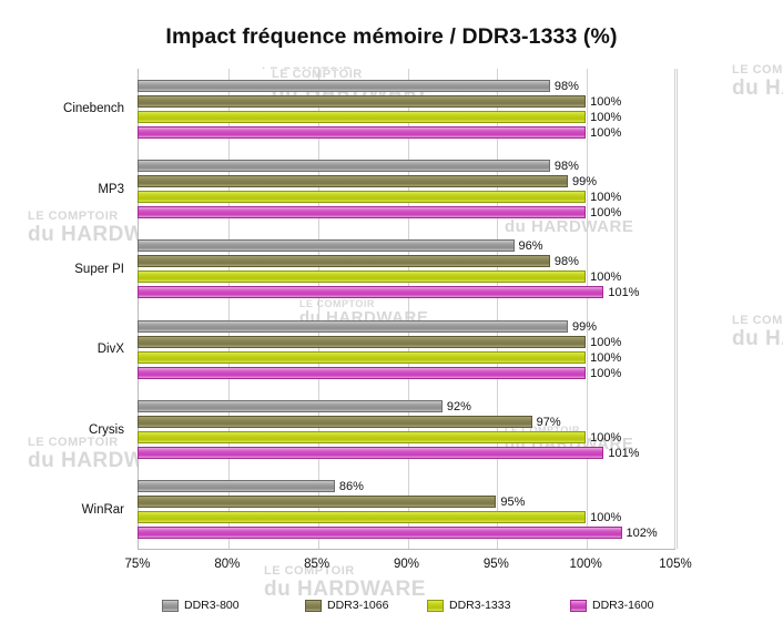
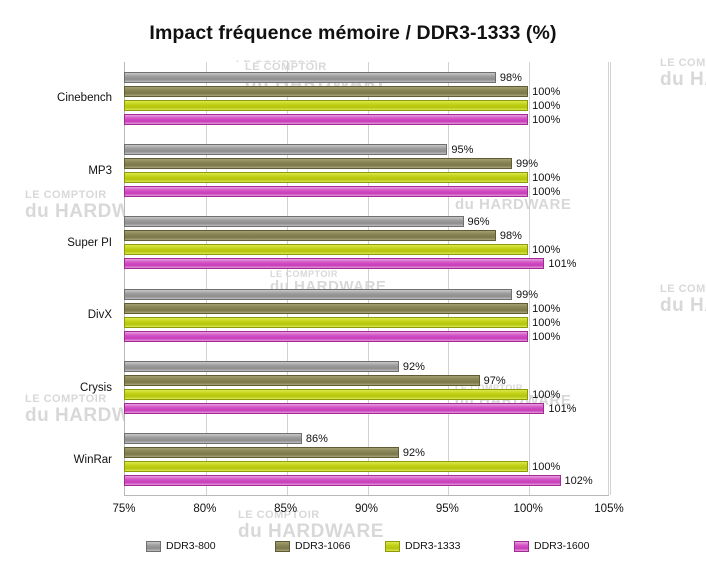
DDR3-800/MP3: 98% -> 95%
DDR3-1066/WinRar: 95% -> 92%
